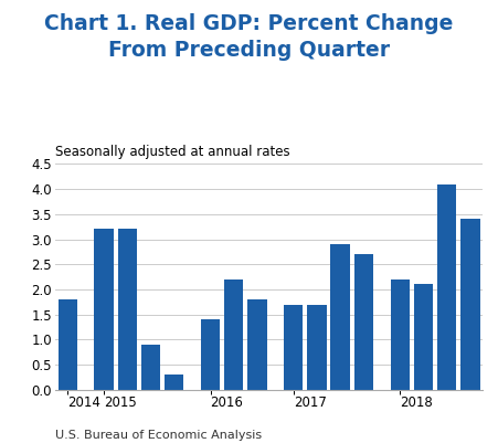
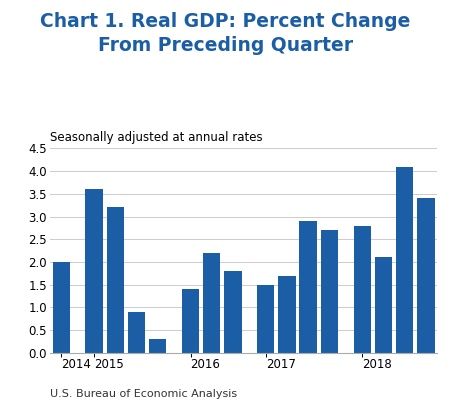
2014: 1.8 -> 2.0
2015: 3.2 -> 3.6
2017: 1.7 -> 1.5
2018: 2.2 -> 2.8
